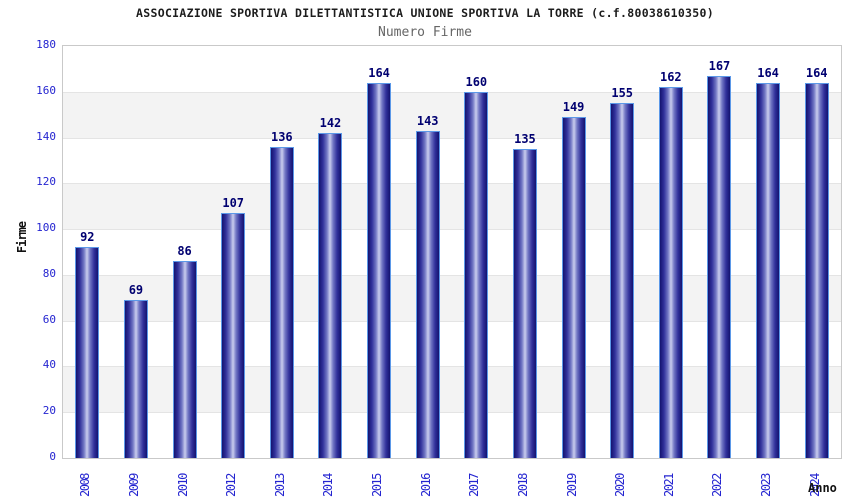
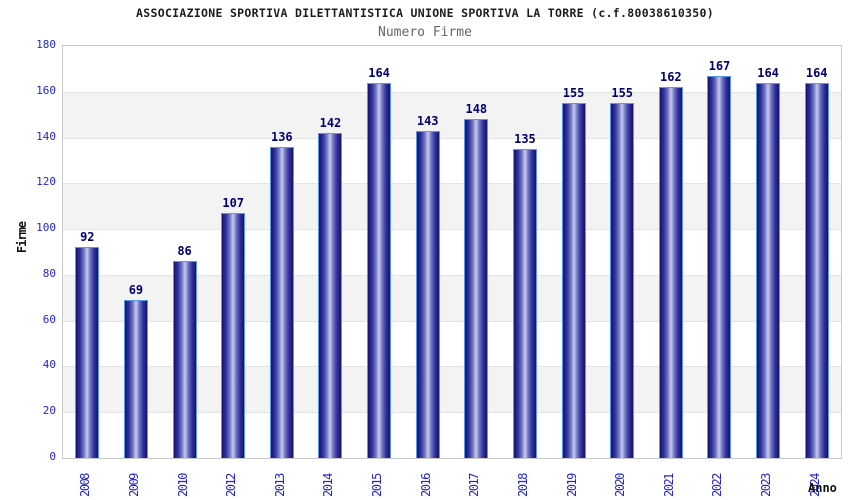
2017: 160 -> 148
2019: 149 -> 155
